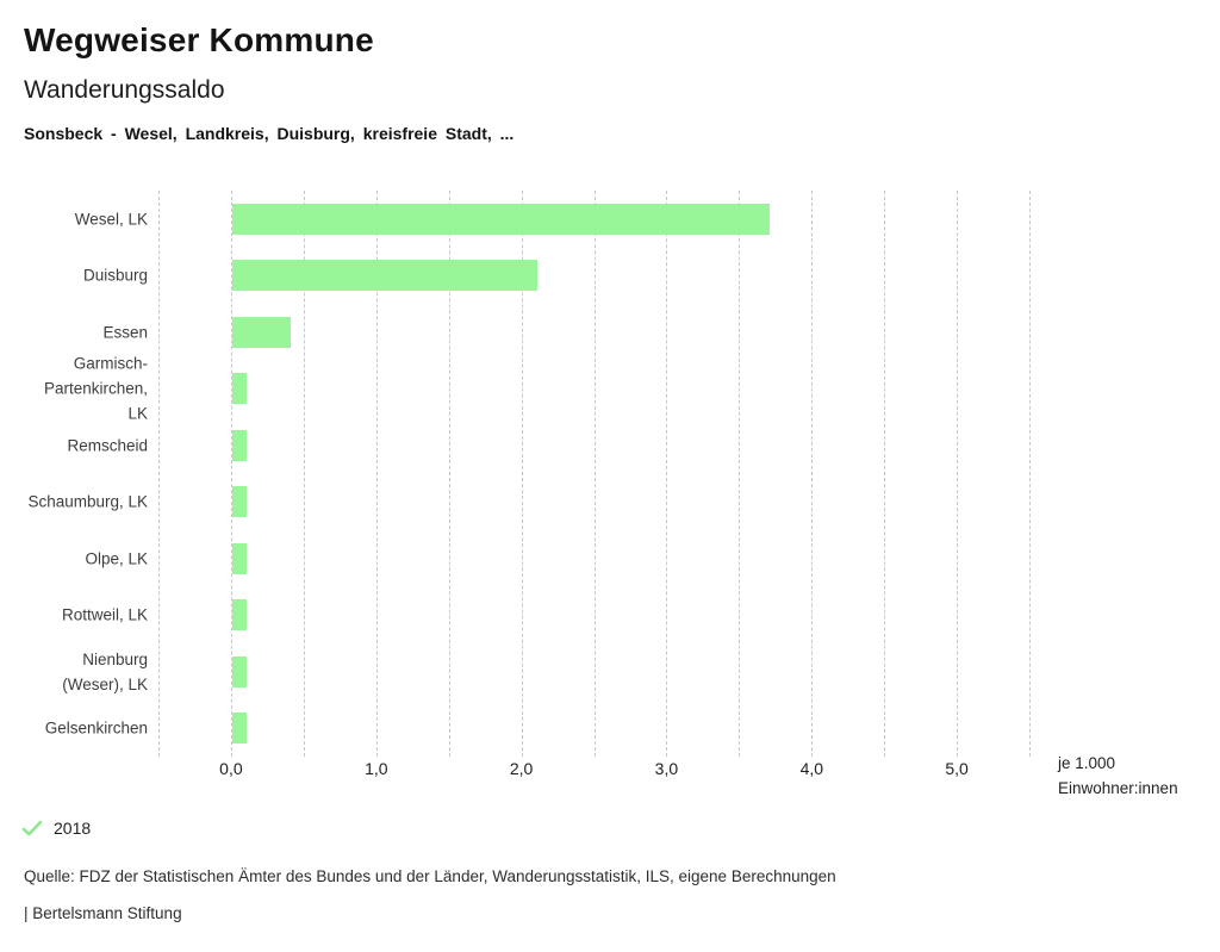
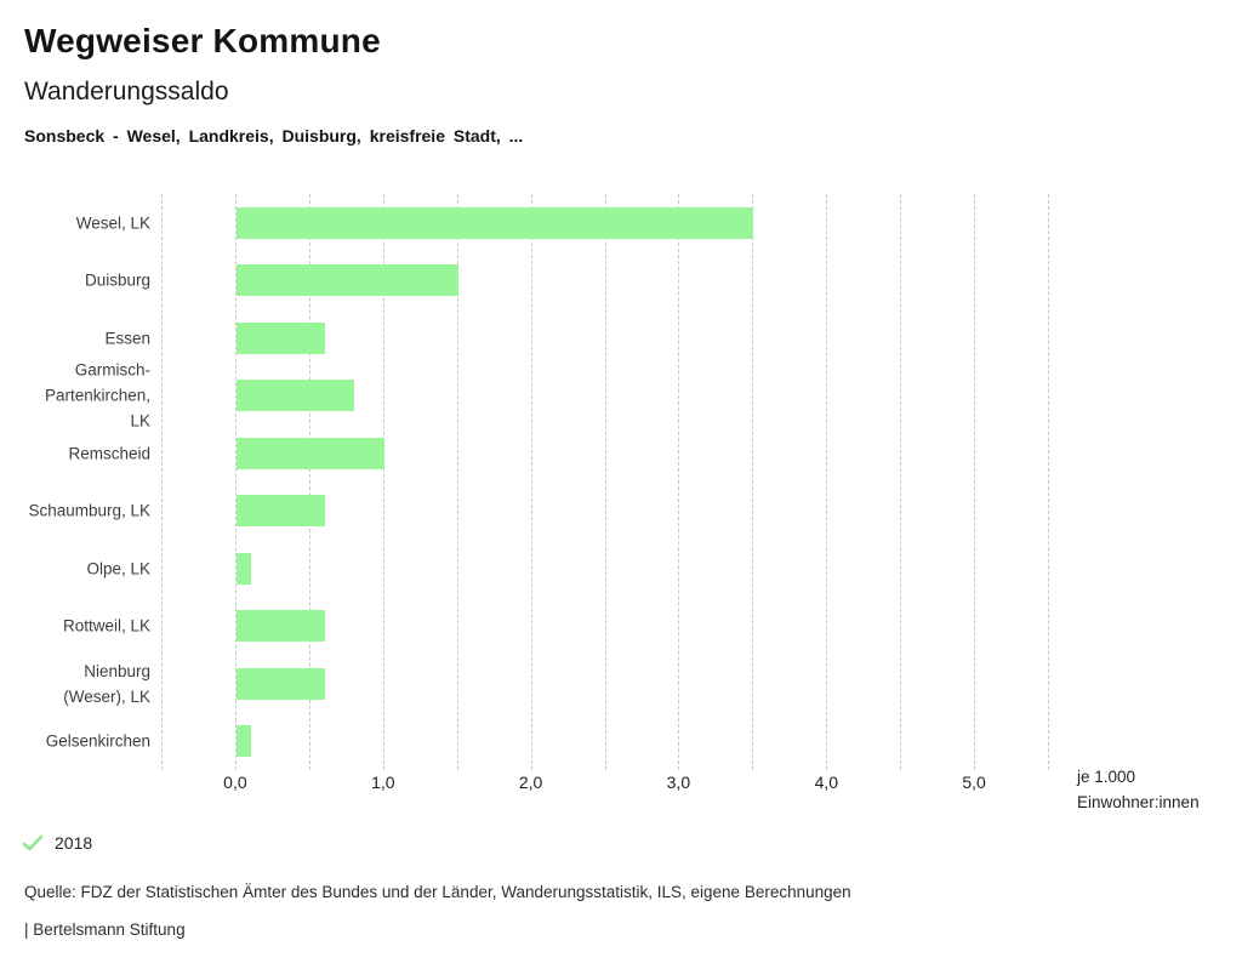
Wesel, LK: 3,7 -> 3,5
Duisburg: 2,1 -> 1,5
Essen: 0,4 -> 0,6
Garmisch- Partenkirchen, LK: 0,1 -> 0,8
Remscheid: 0,1 -> 1,0
Schaumburg, LK: 0,1 -> 0,6
Rottweil, LK: 0,1 -> 0,6
Nienburg (Weser), LK: 0,1 -> 0,6
